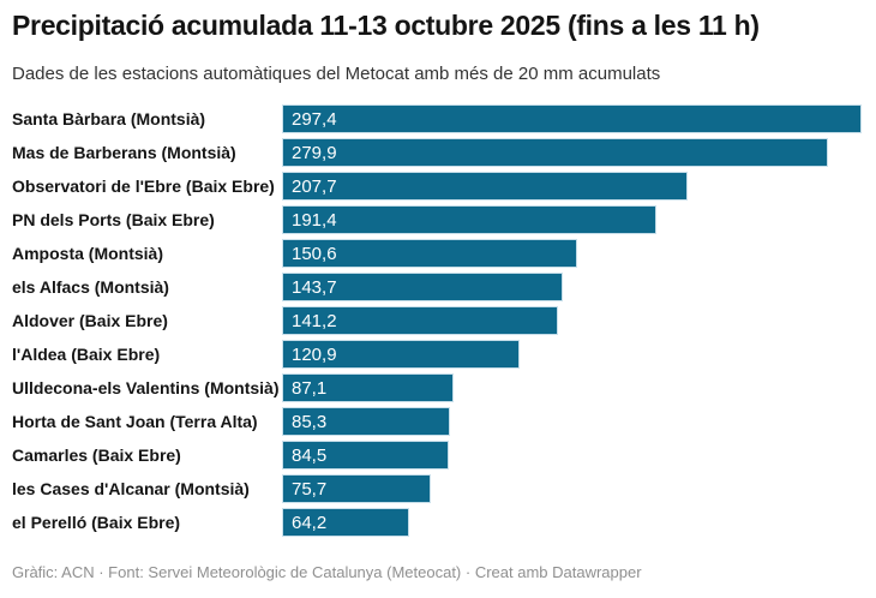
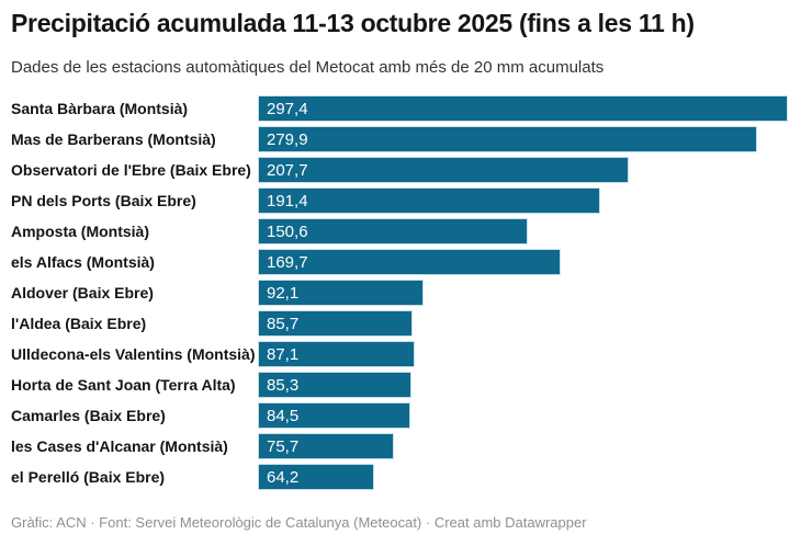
els Alfacs (Montsià): 143,7 -> 169,7
Aldover (Baix Ebre): 141,2 -> 92,1
l'Aldea (Baix Ebre): 120,9 -> 85,7
